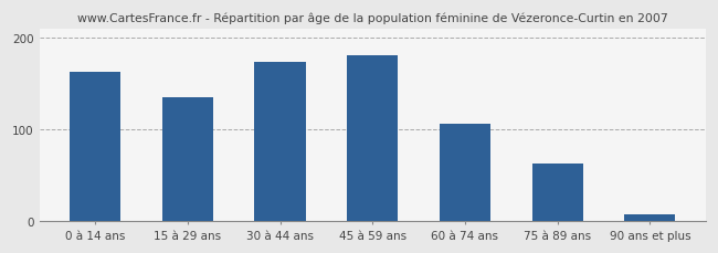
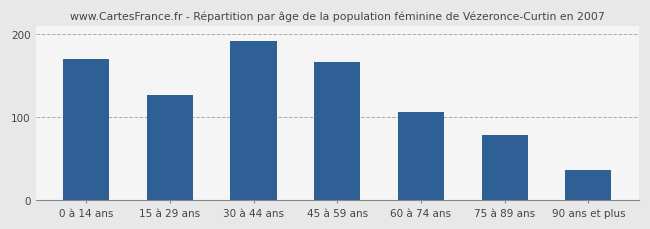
0 à 14 ans: 162 -> 170
15 à 29 ans: 135 -> 126
30 à 44 ans: 173 -> 192
45 à 59 ans: 181 -> 166
75 à 89 ans: 63 -> 78
90 ans et plus: 8 -> 36
